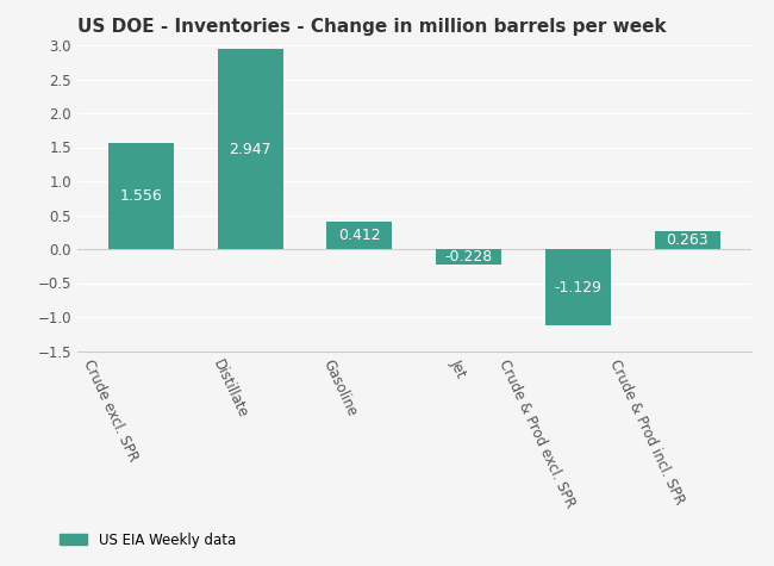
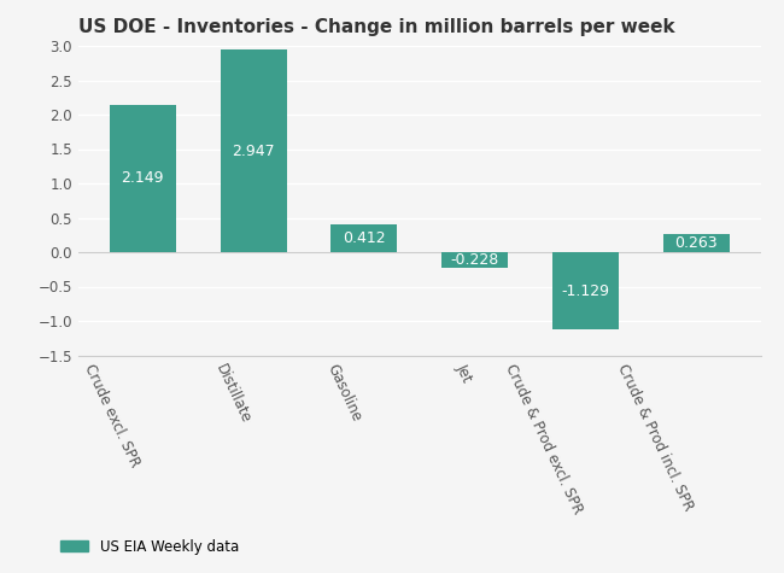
Crude excl. SPR: 1.556 -> 2.149
